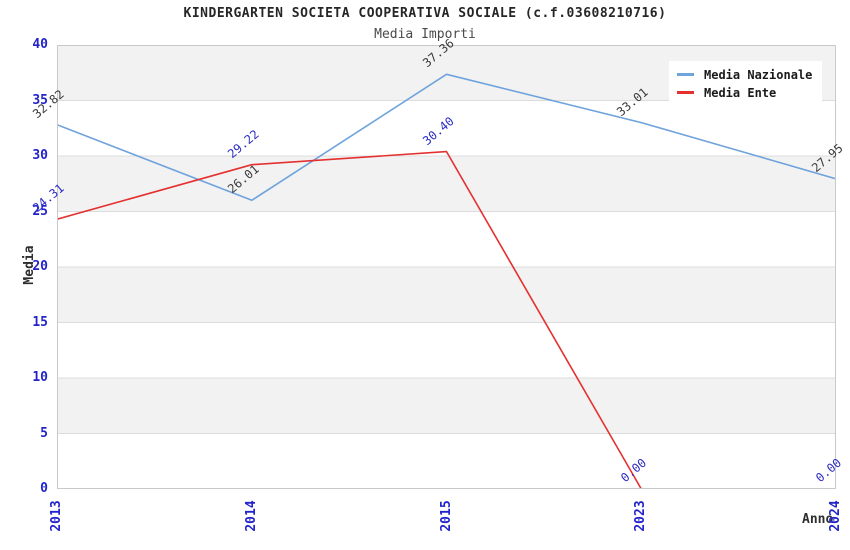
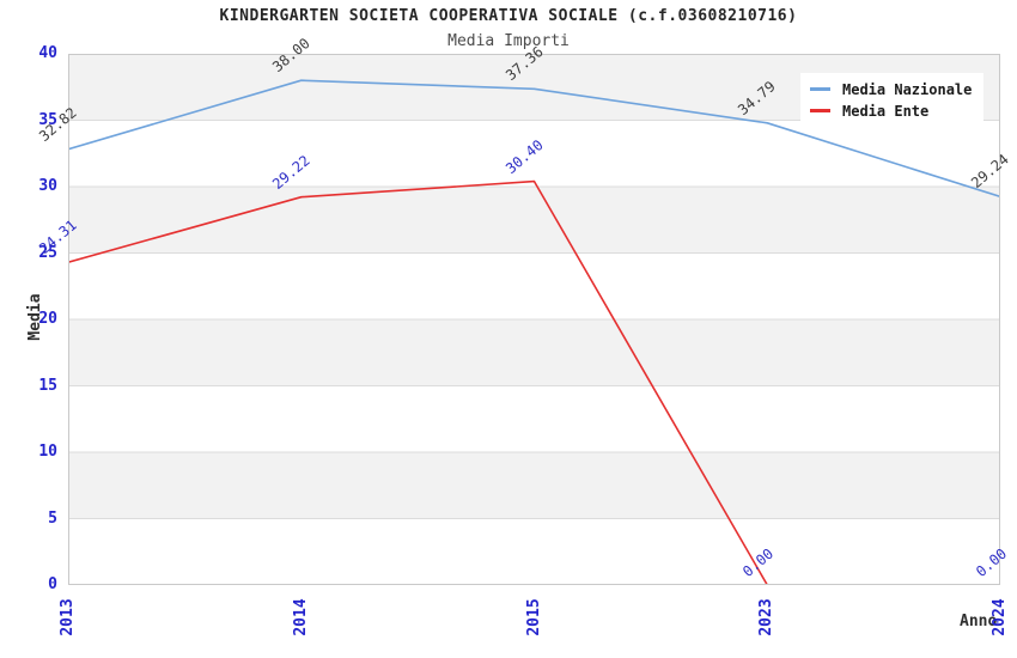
Media Nazionale/2014: 26.01 -> 38.00
Media Nazionale/2023: 33.01 -> 34.79
Media Nazionale/2024: 27.95 -> 29.24
